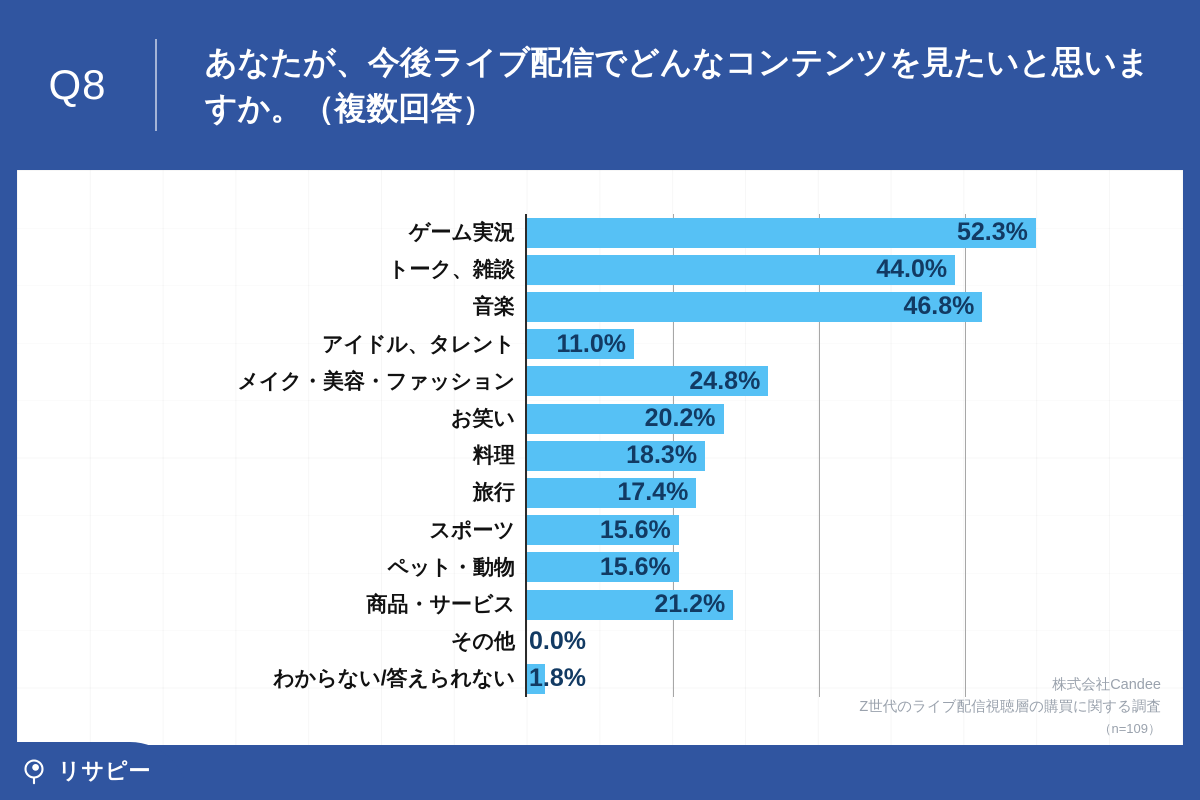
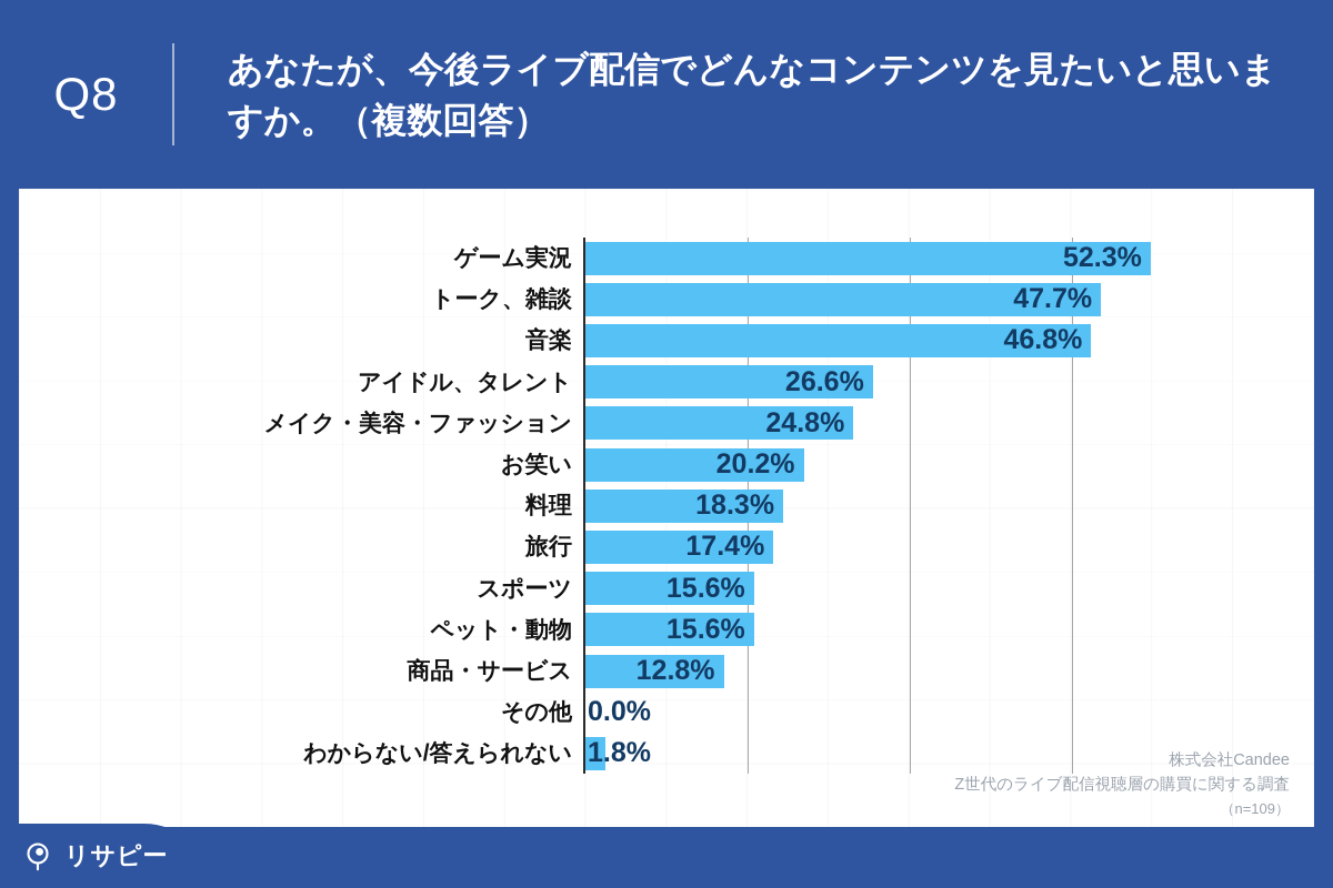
トーク、雑談: 44.0% -> 47.7%
アイドル、タレント: 11.0% -> 26.6%
商品・サービス: 21.2% -> 12.8%
